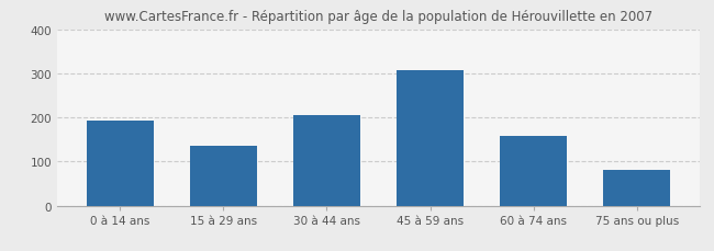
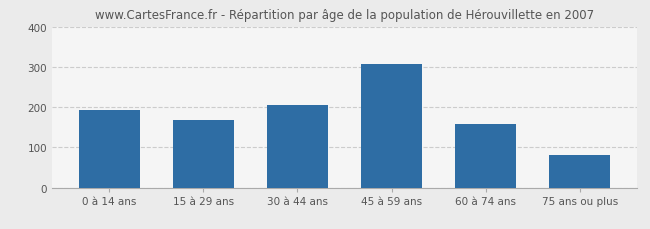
15 à 29 ans: 135 -> 167
